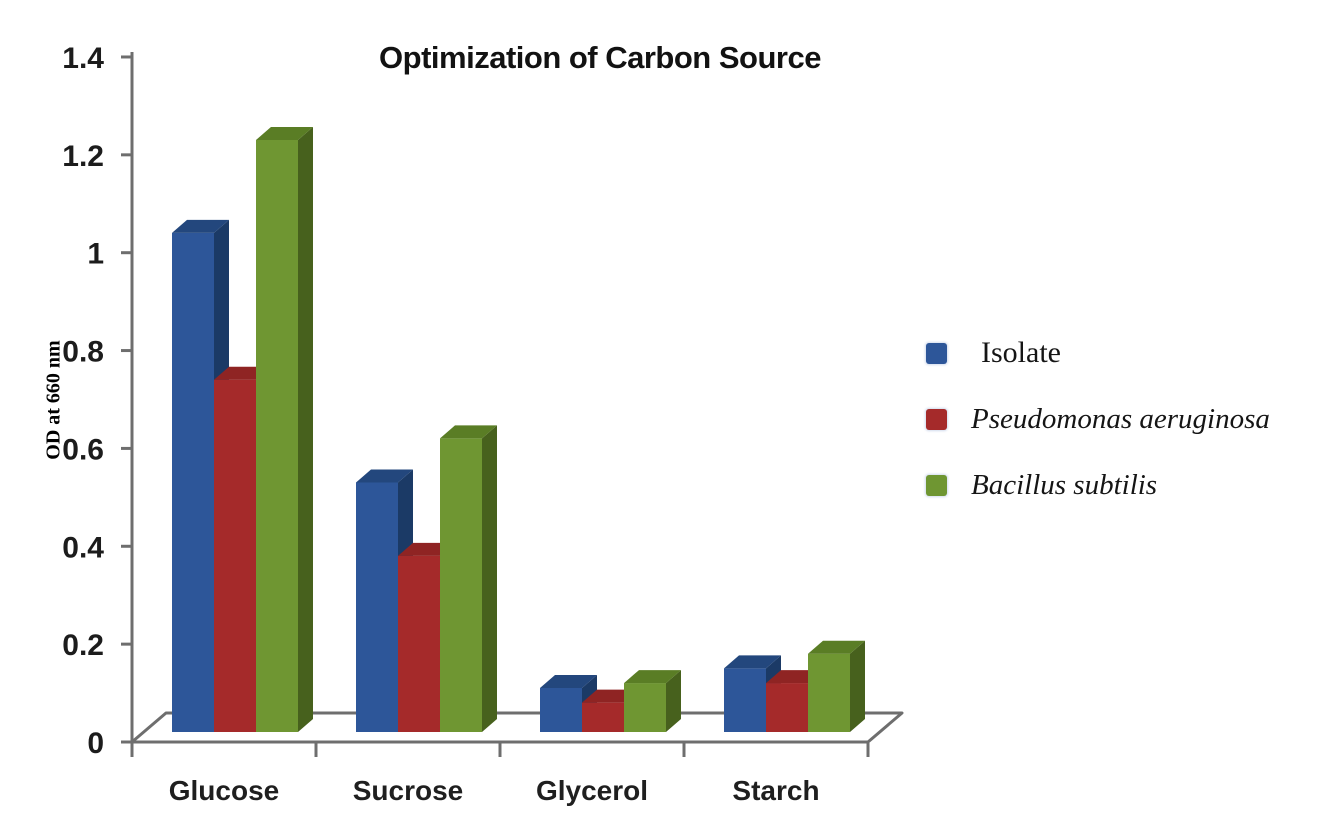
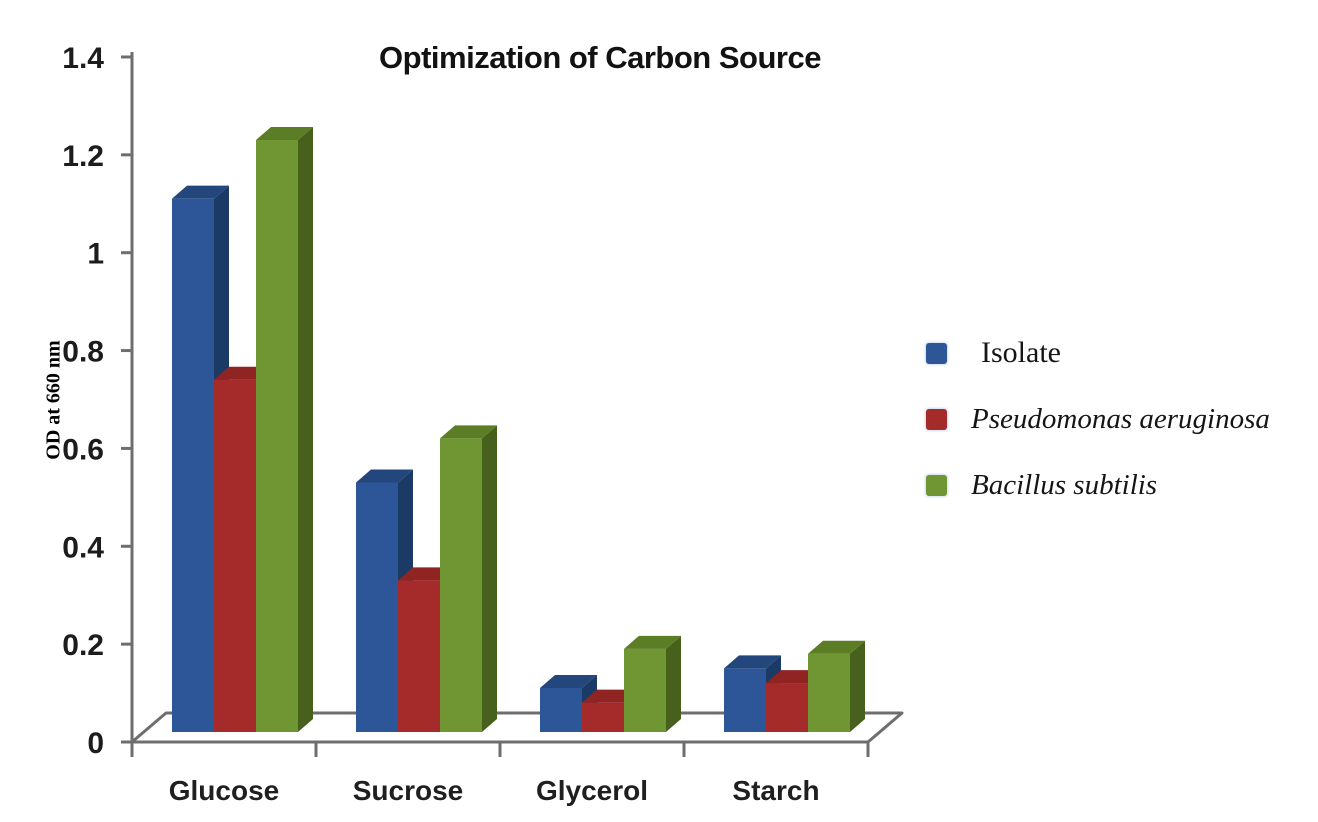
Isolate/Glucose: 1.02 -> 1.09
Pseudomonas aeruginosa/Sucrose: 0.36 -> 0.31
Bacillus subtilis/Glycerol: 0.10 -> 0.17
